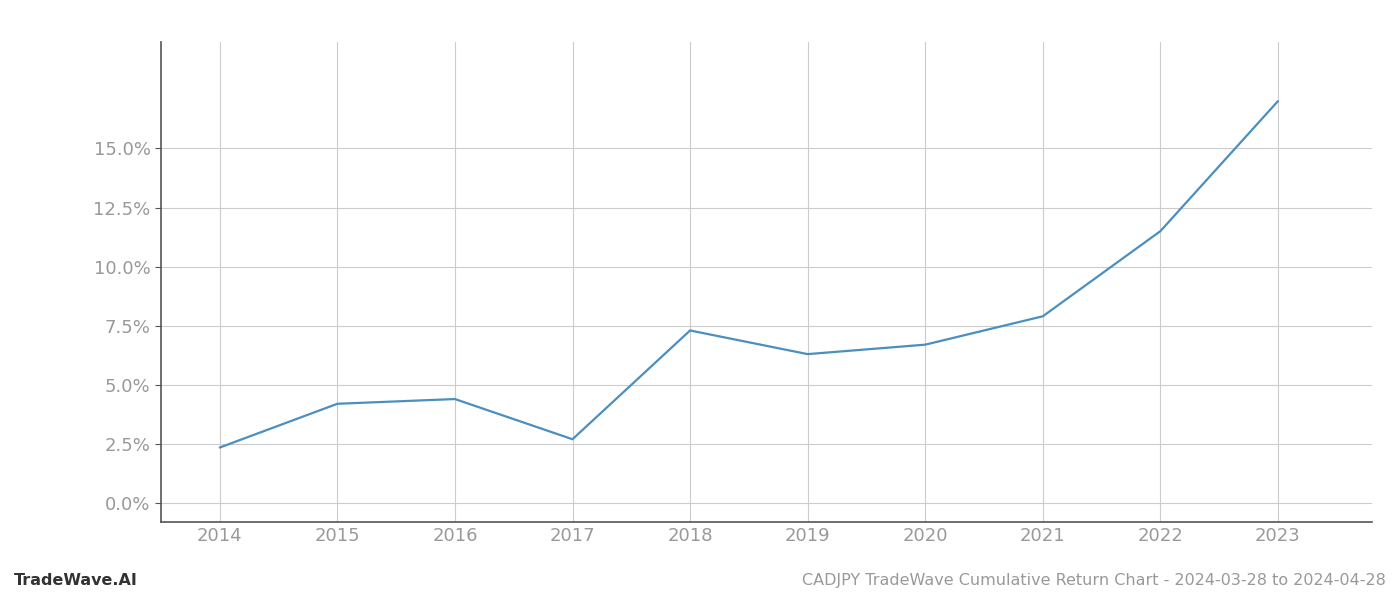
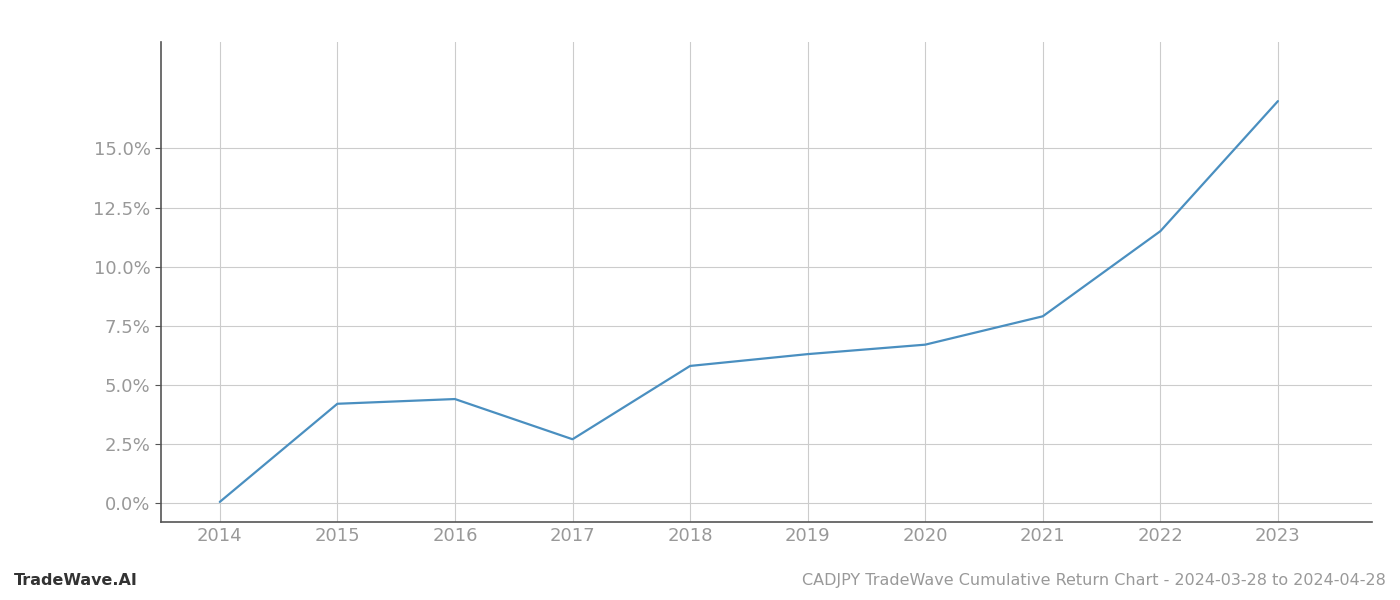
2014: 2.35% -> 0.05%
2018: 7.30% -> 5.80%
